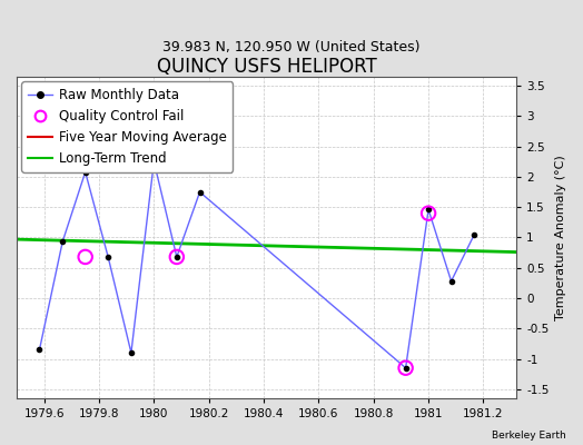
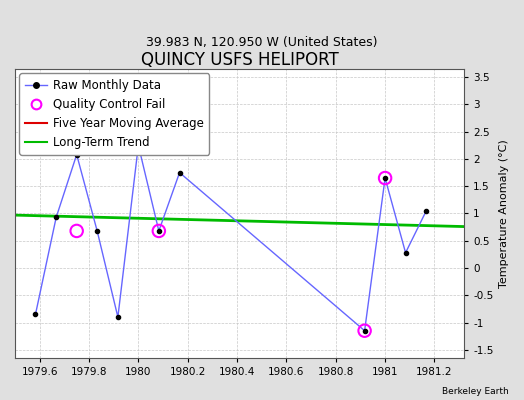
Raw Monthly Data/1981: 1.46 -> 1.65
Quality Control Fail/1981: 1.40 -> 1.65
